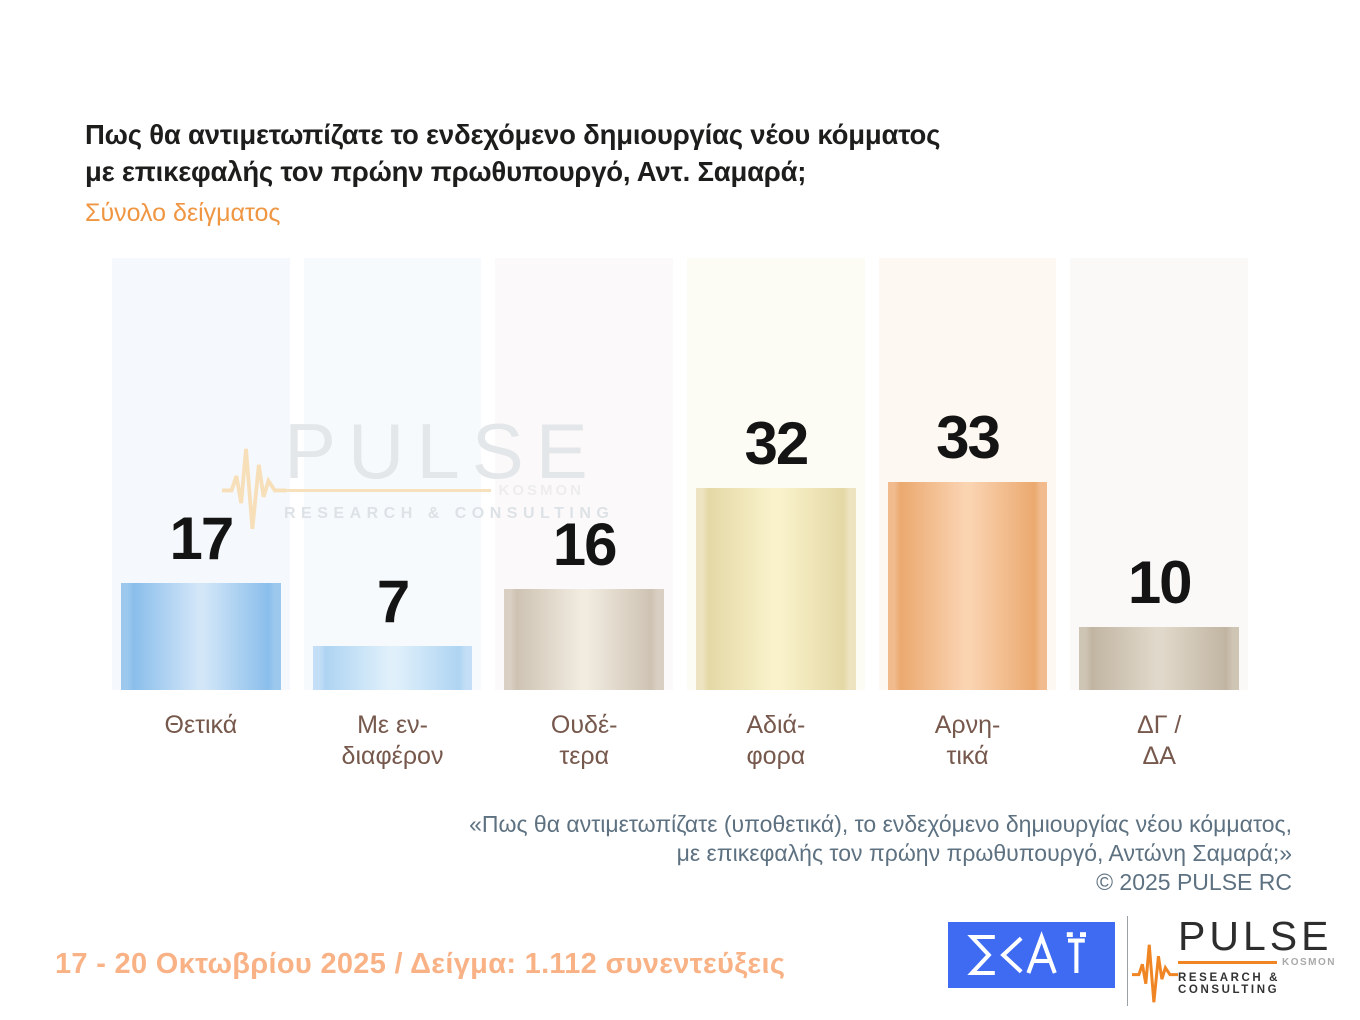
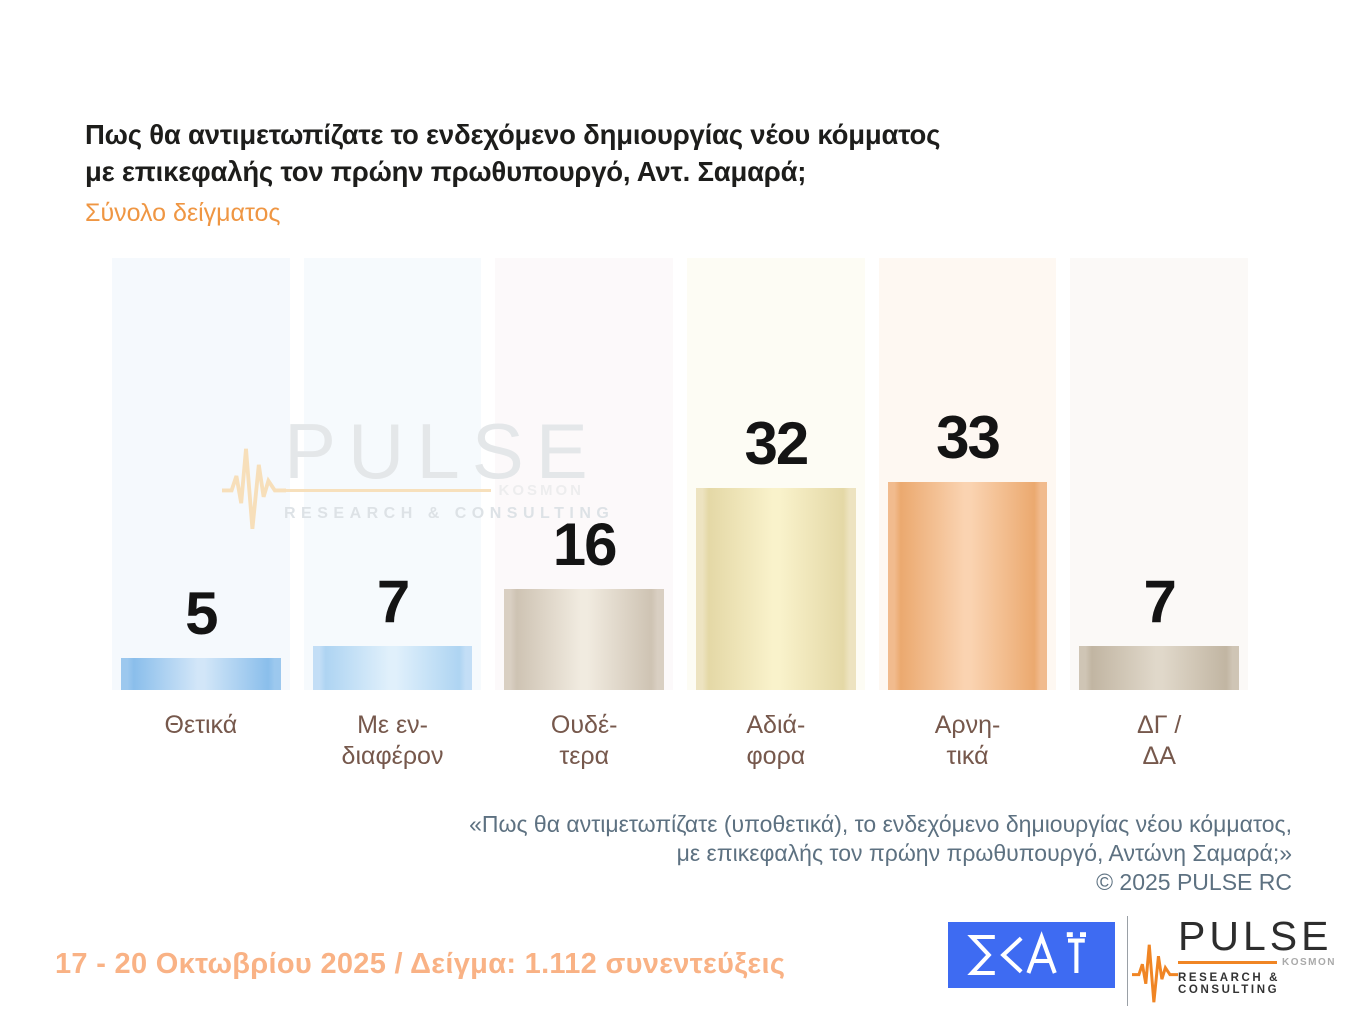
Θετικά: 17 -> 5
ΔΓ / ΔΑ: 10 -> 7
